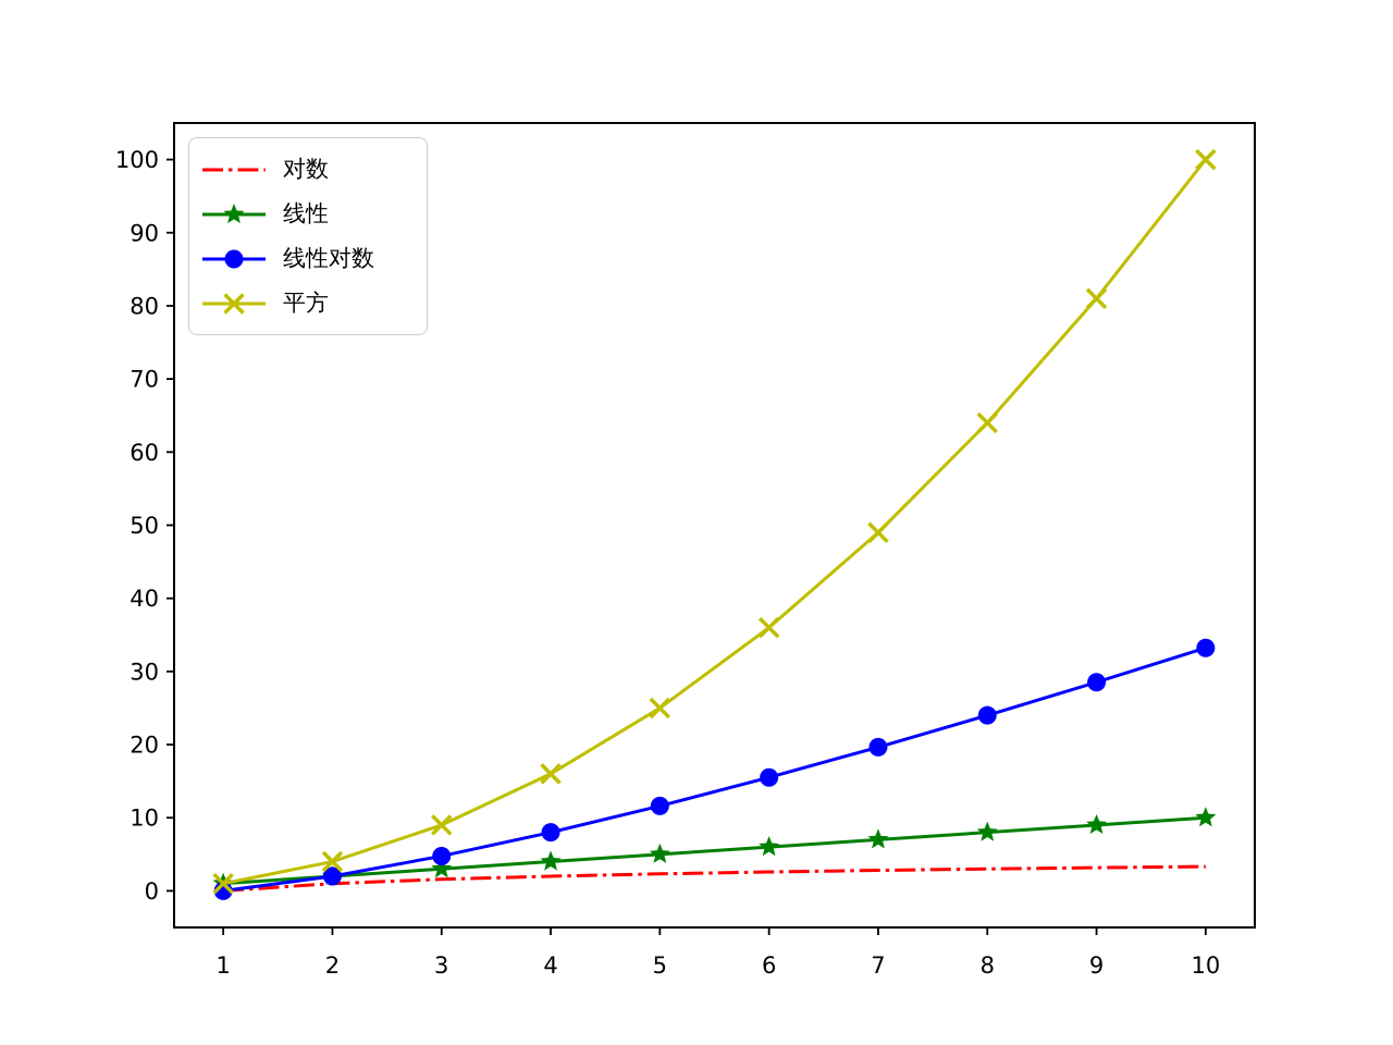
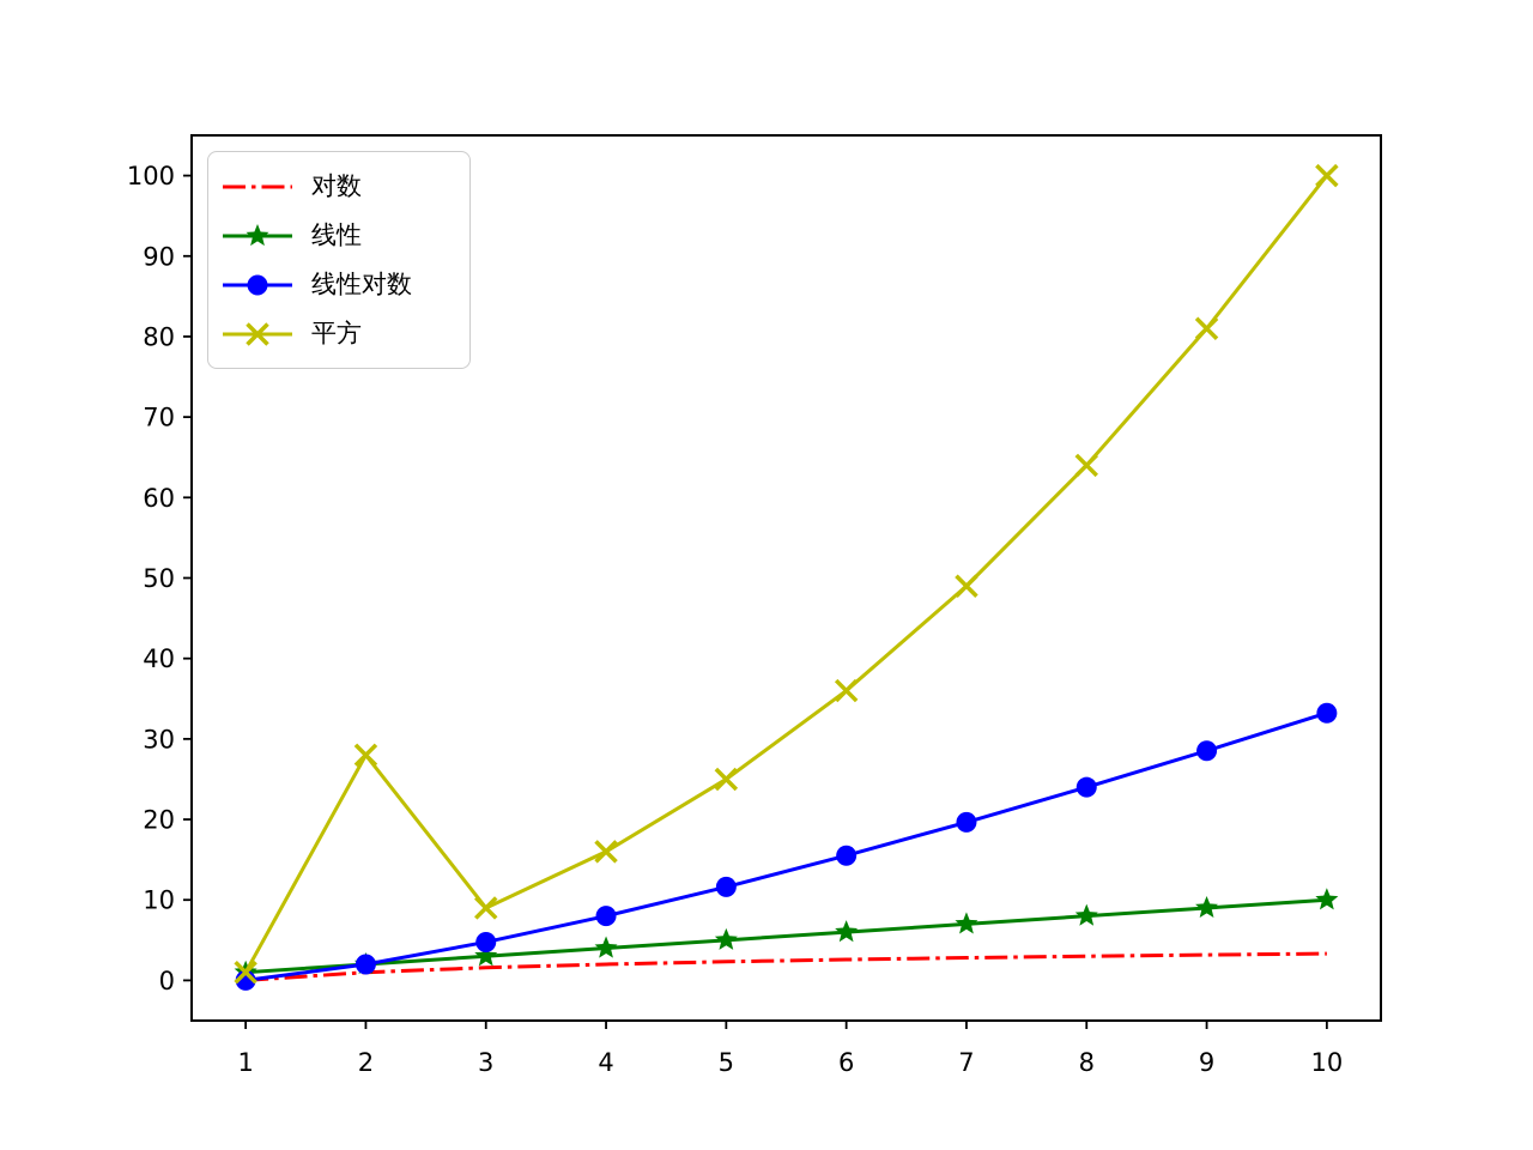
平方/2: 4 -> 28
